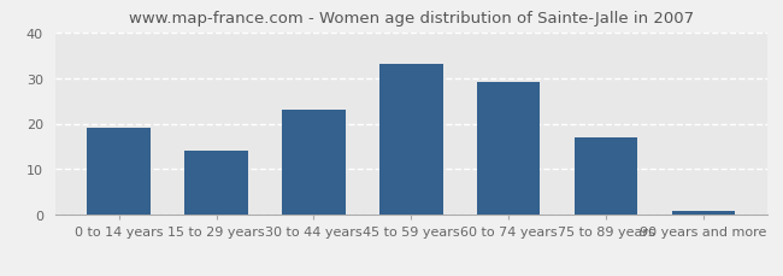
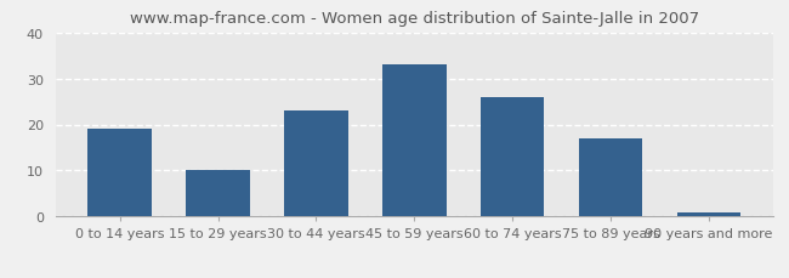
15 to 29 years: 14 -> 10
60 to 74 years: 29 -> 26
